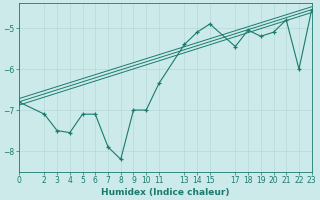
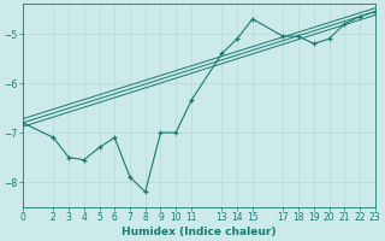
5: -7.10 -> -7.30
15: -4.90 -> -4.70
17: -5.45 -> -5.05
22: -6.00 -> -4.65
